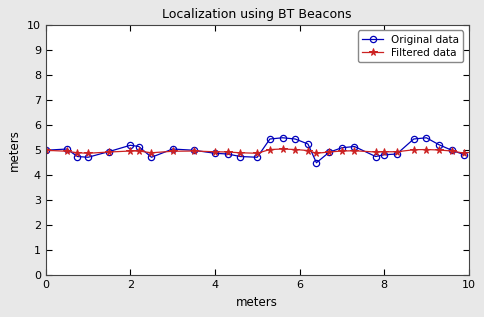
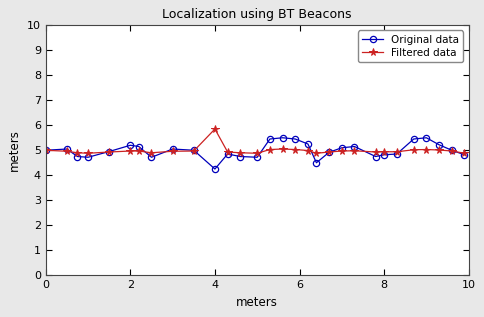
Original data/4: 4.88 -> 4.25
Filtered data/4: 4.94 -> 5.85
